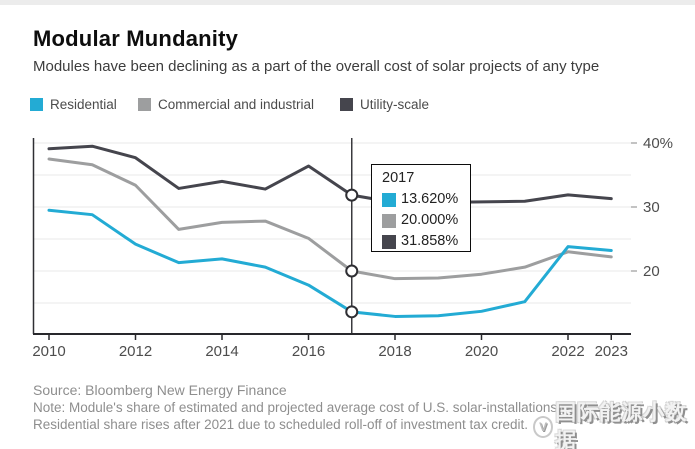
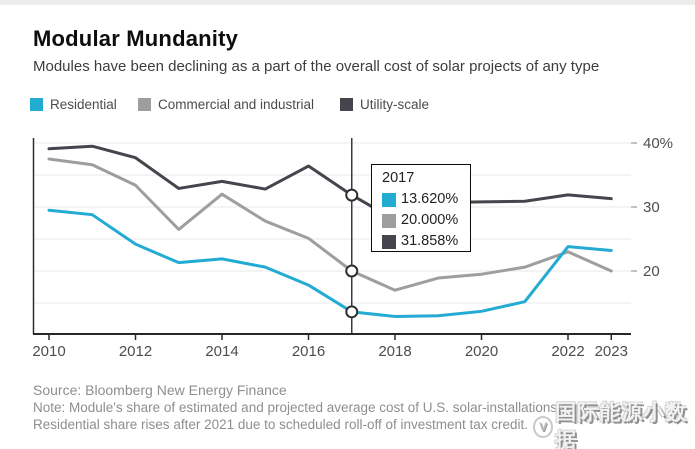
Commercial and industrial/2014: 28% -> 32%
Commercial and industrial/2018: 19% -> 17%
Utility-scale/2018: 31% -> 28%
Commercial and industrial/2023: 22% -> 20%
